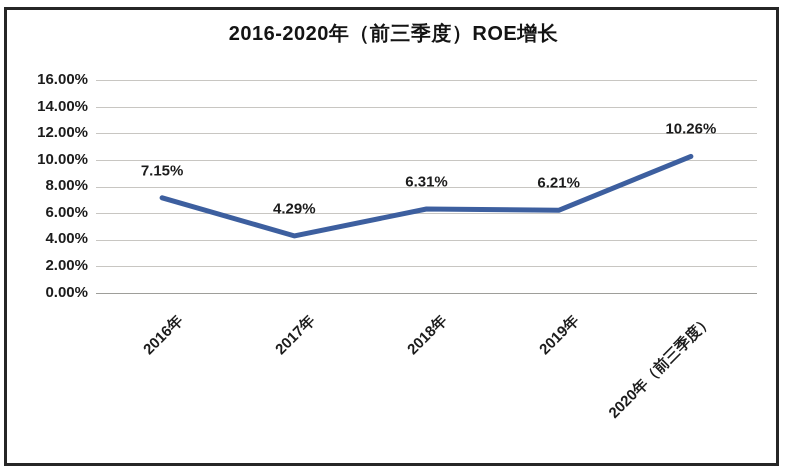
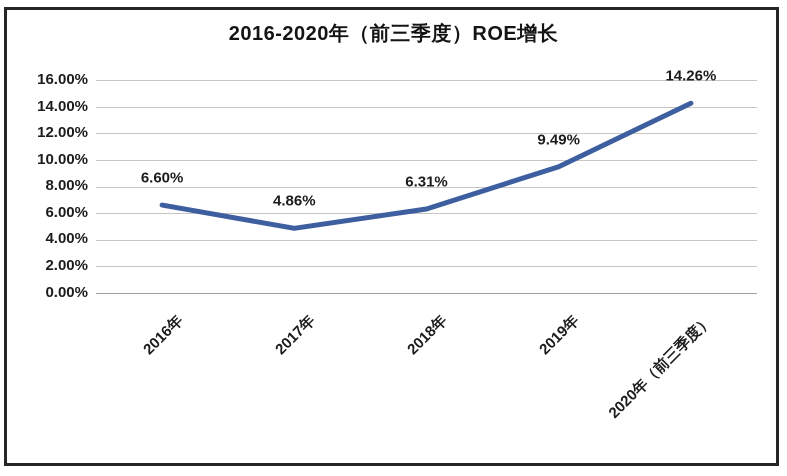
2016年: 7.15% -> 6.60%
2017年: 4.29% -> 4.86%
2019年: 6.21% -> 9.49%
2020年（前三季度）: 10.26% -> 14.26%
